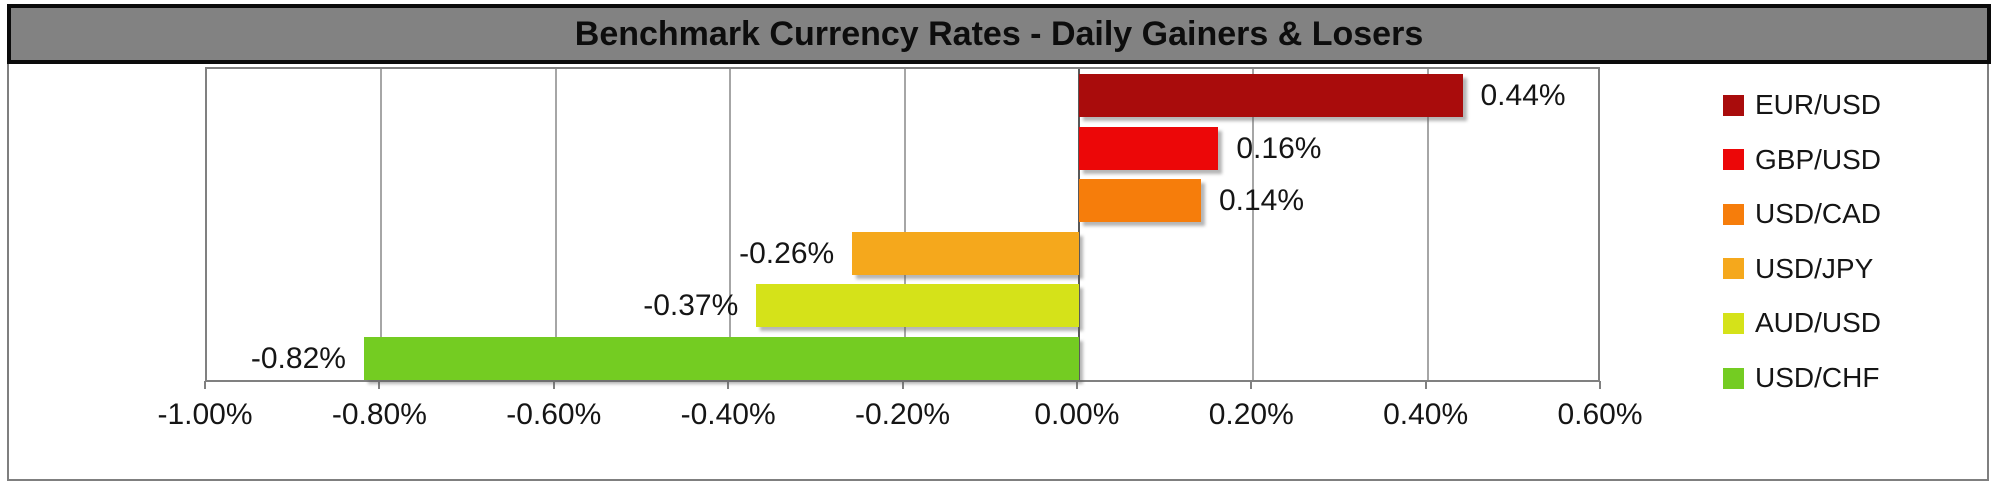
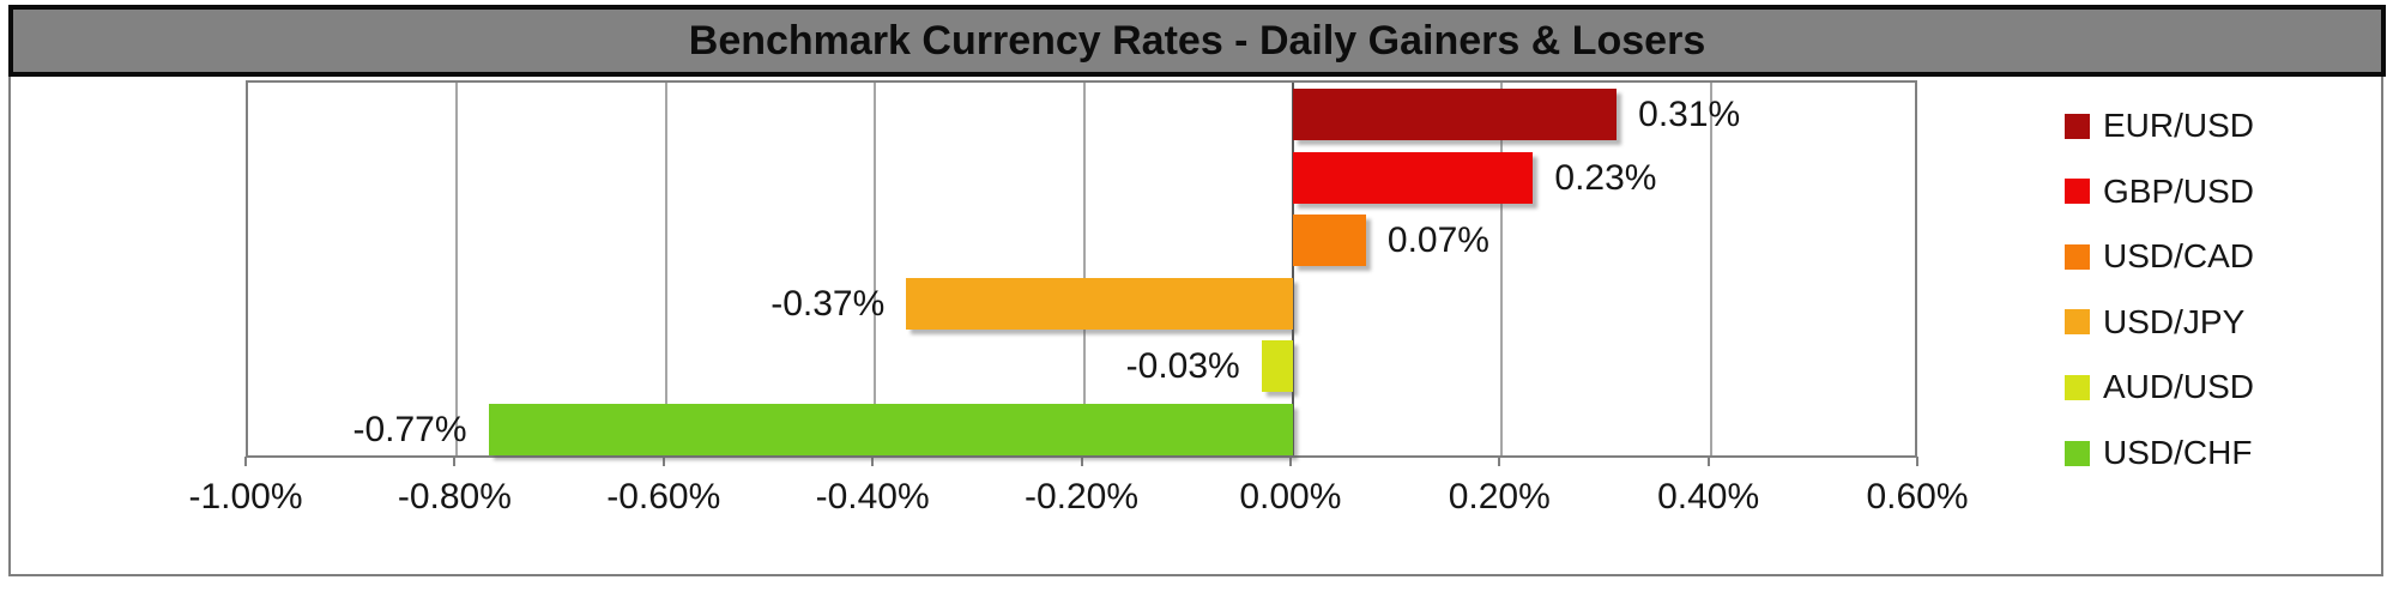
EUR/USD: 0.44% -> 0.31%
GBP/USD: 0.16% -> 0.23%
USD/CAD: 0.14% -> 0.07%
USD/JPY: -0.26% -> -0.37%
AUD/USD: -0.37% -> -0.03%
USD/CHF: -0.82% -> -0.77%
